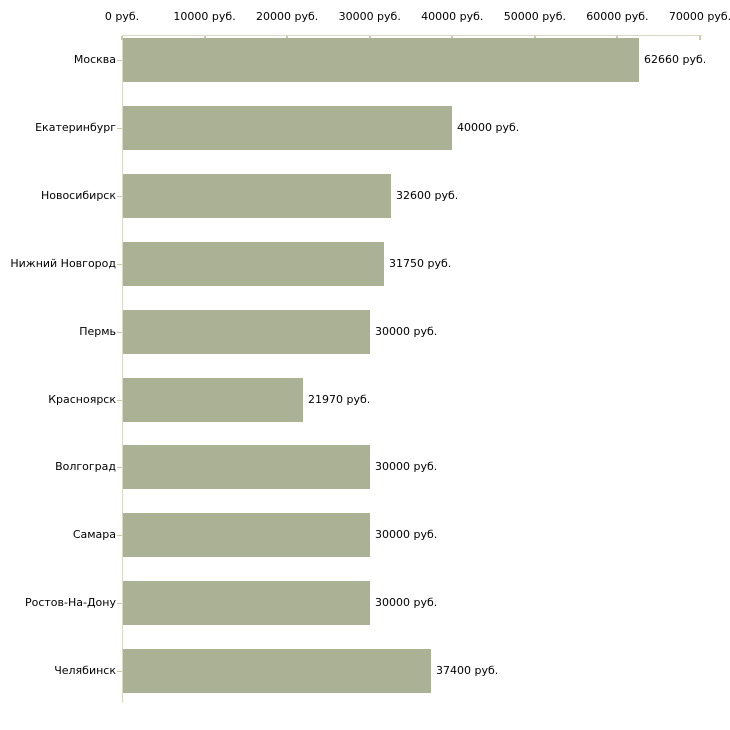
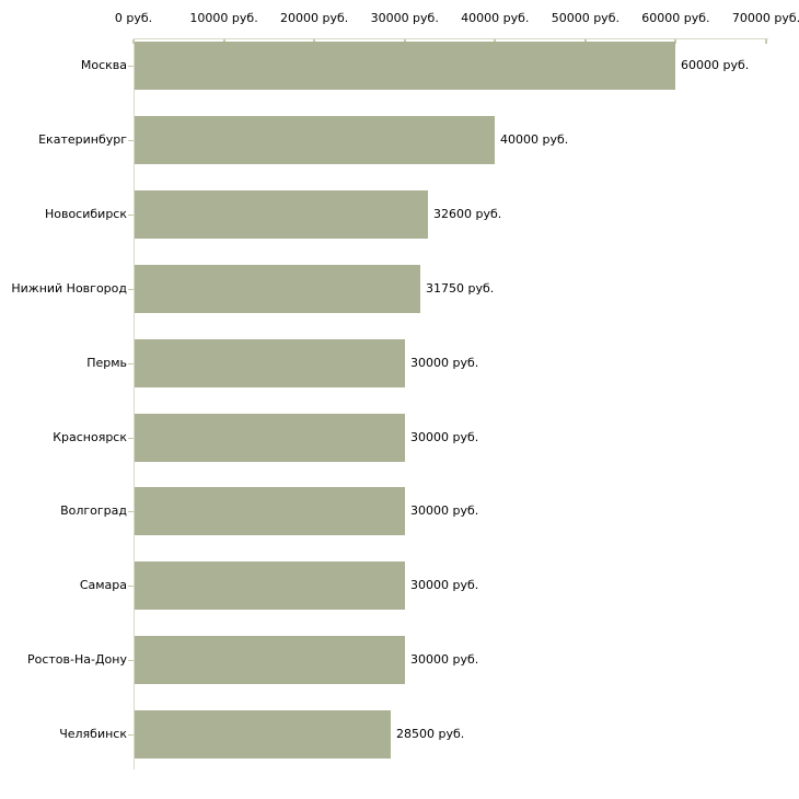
Москва: 62660 -> 60000
Красноярск: 21970 -> 30000
Челябинск: 37400 -> 28500
